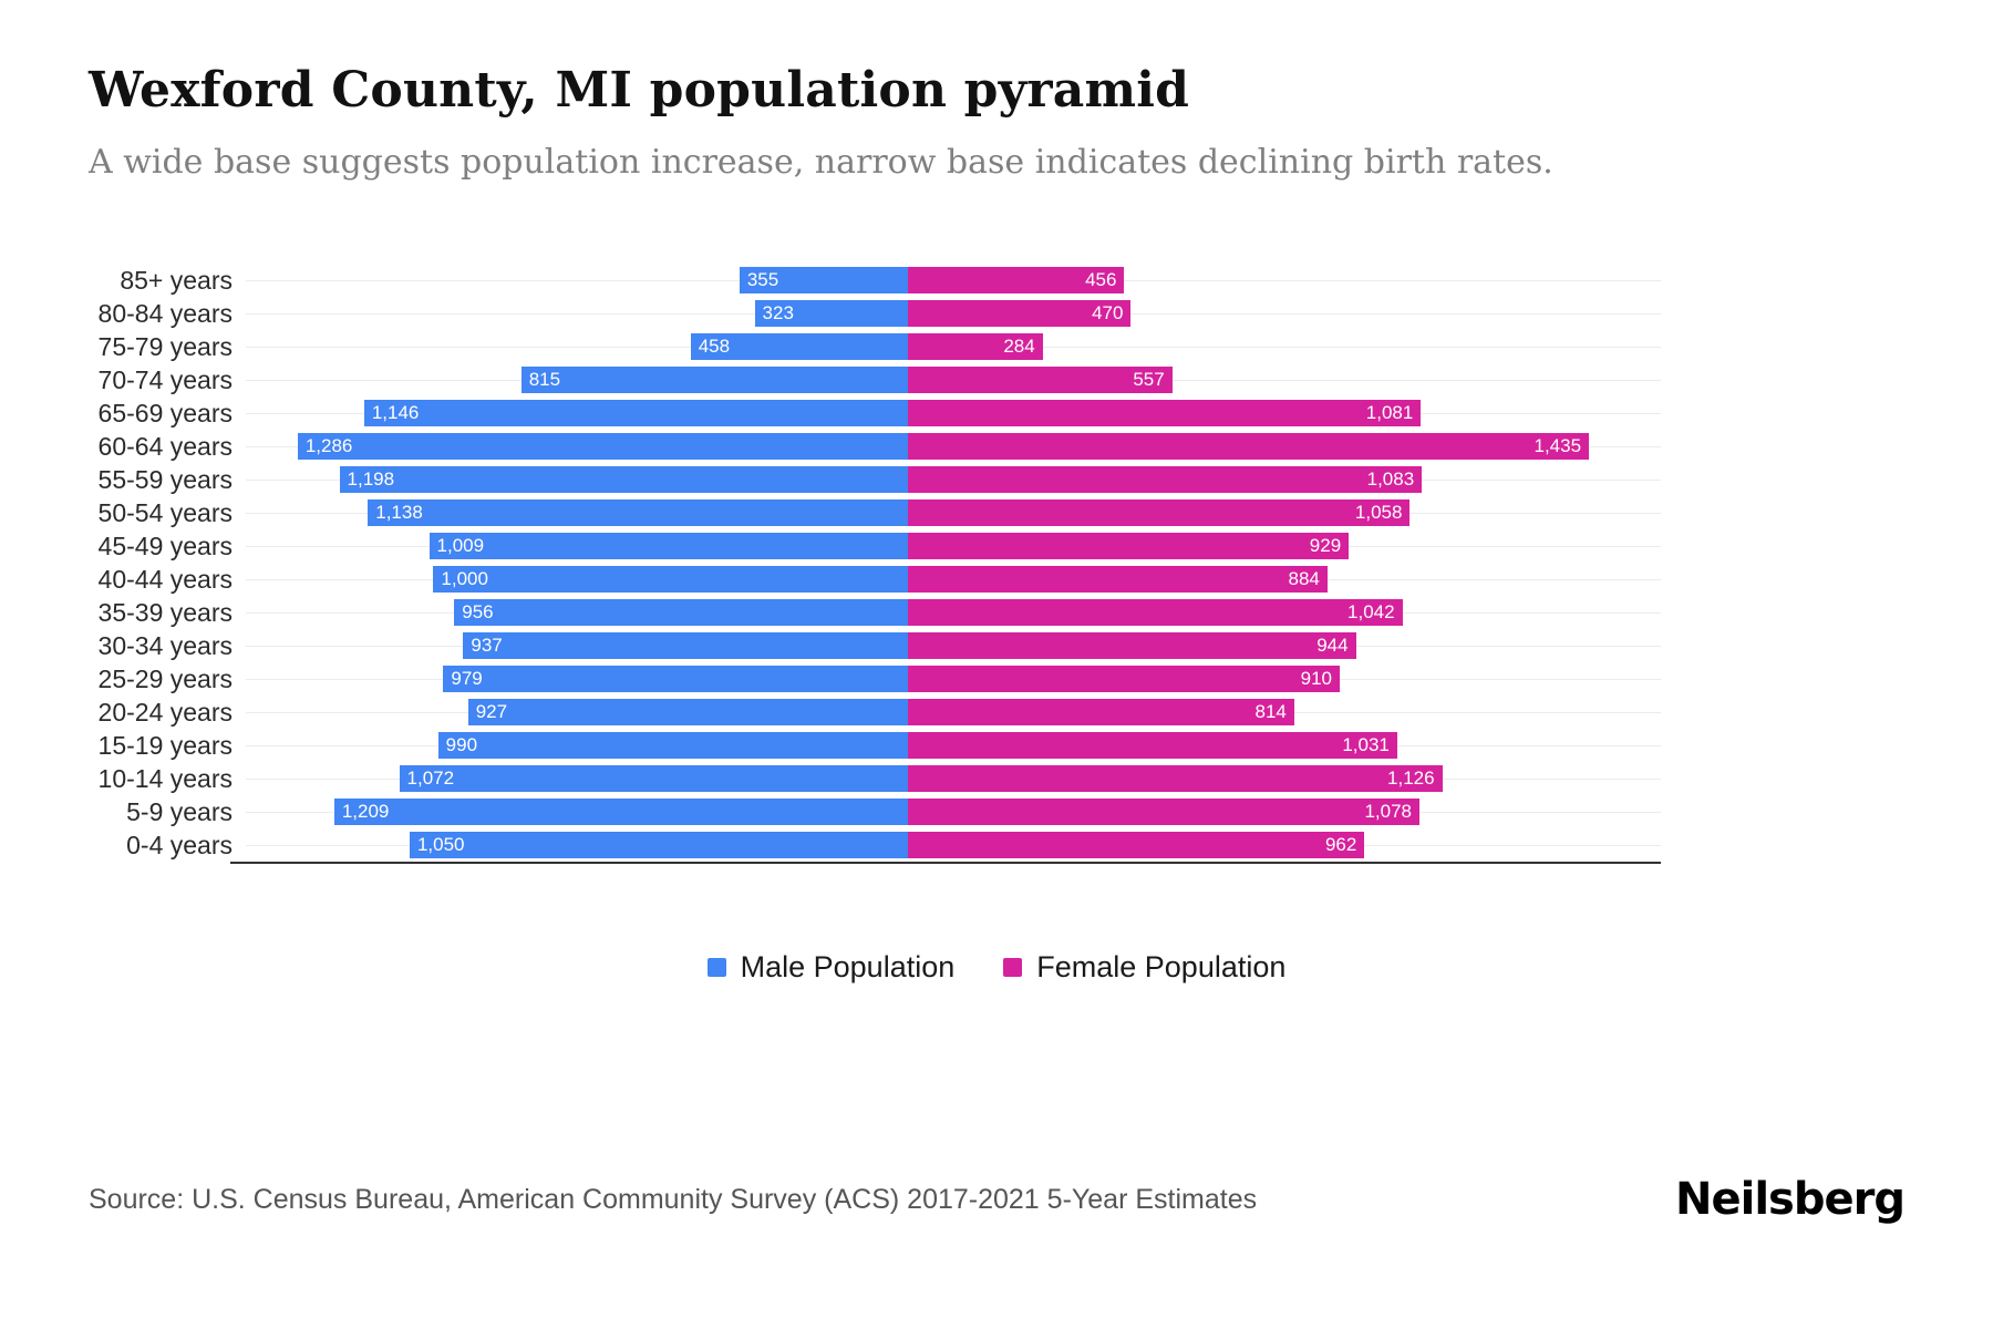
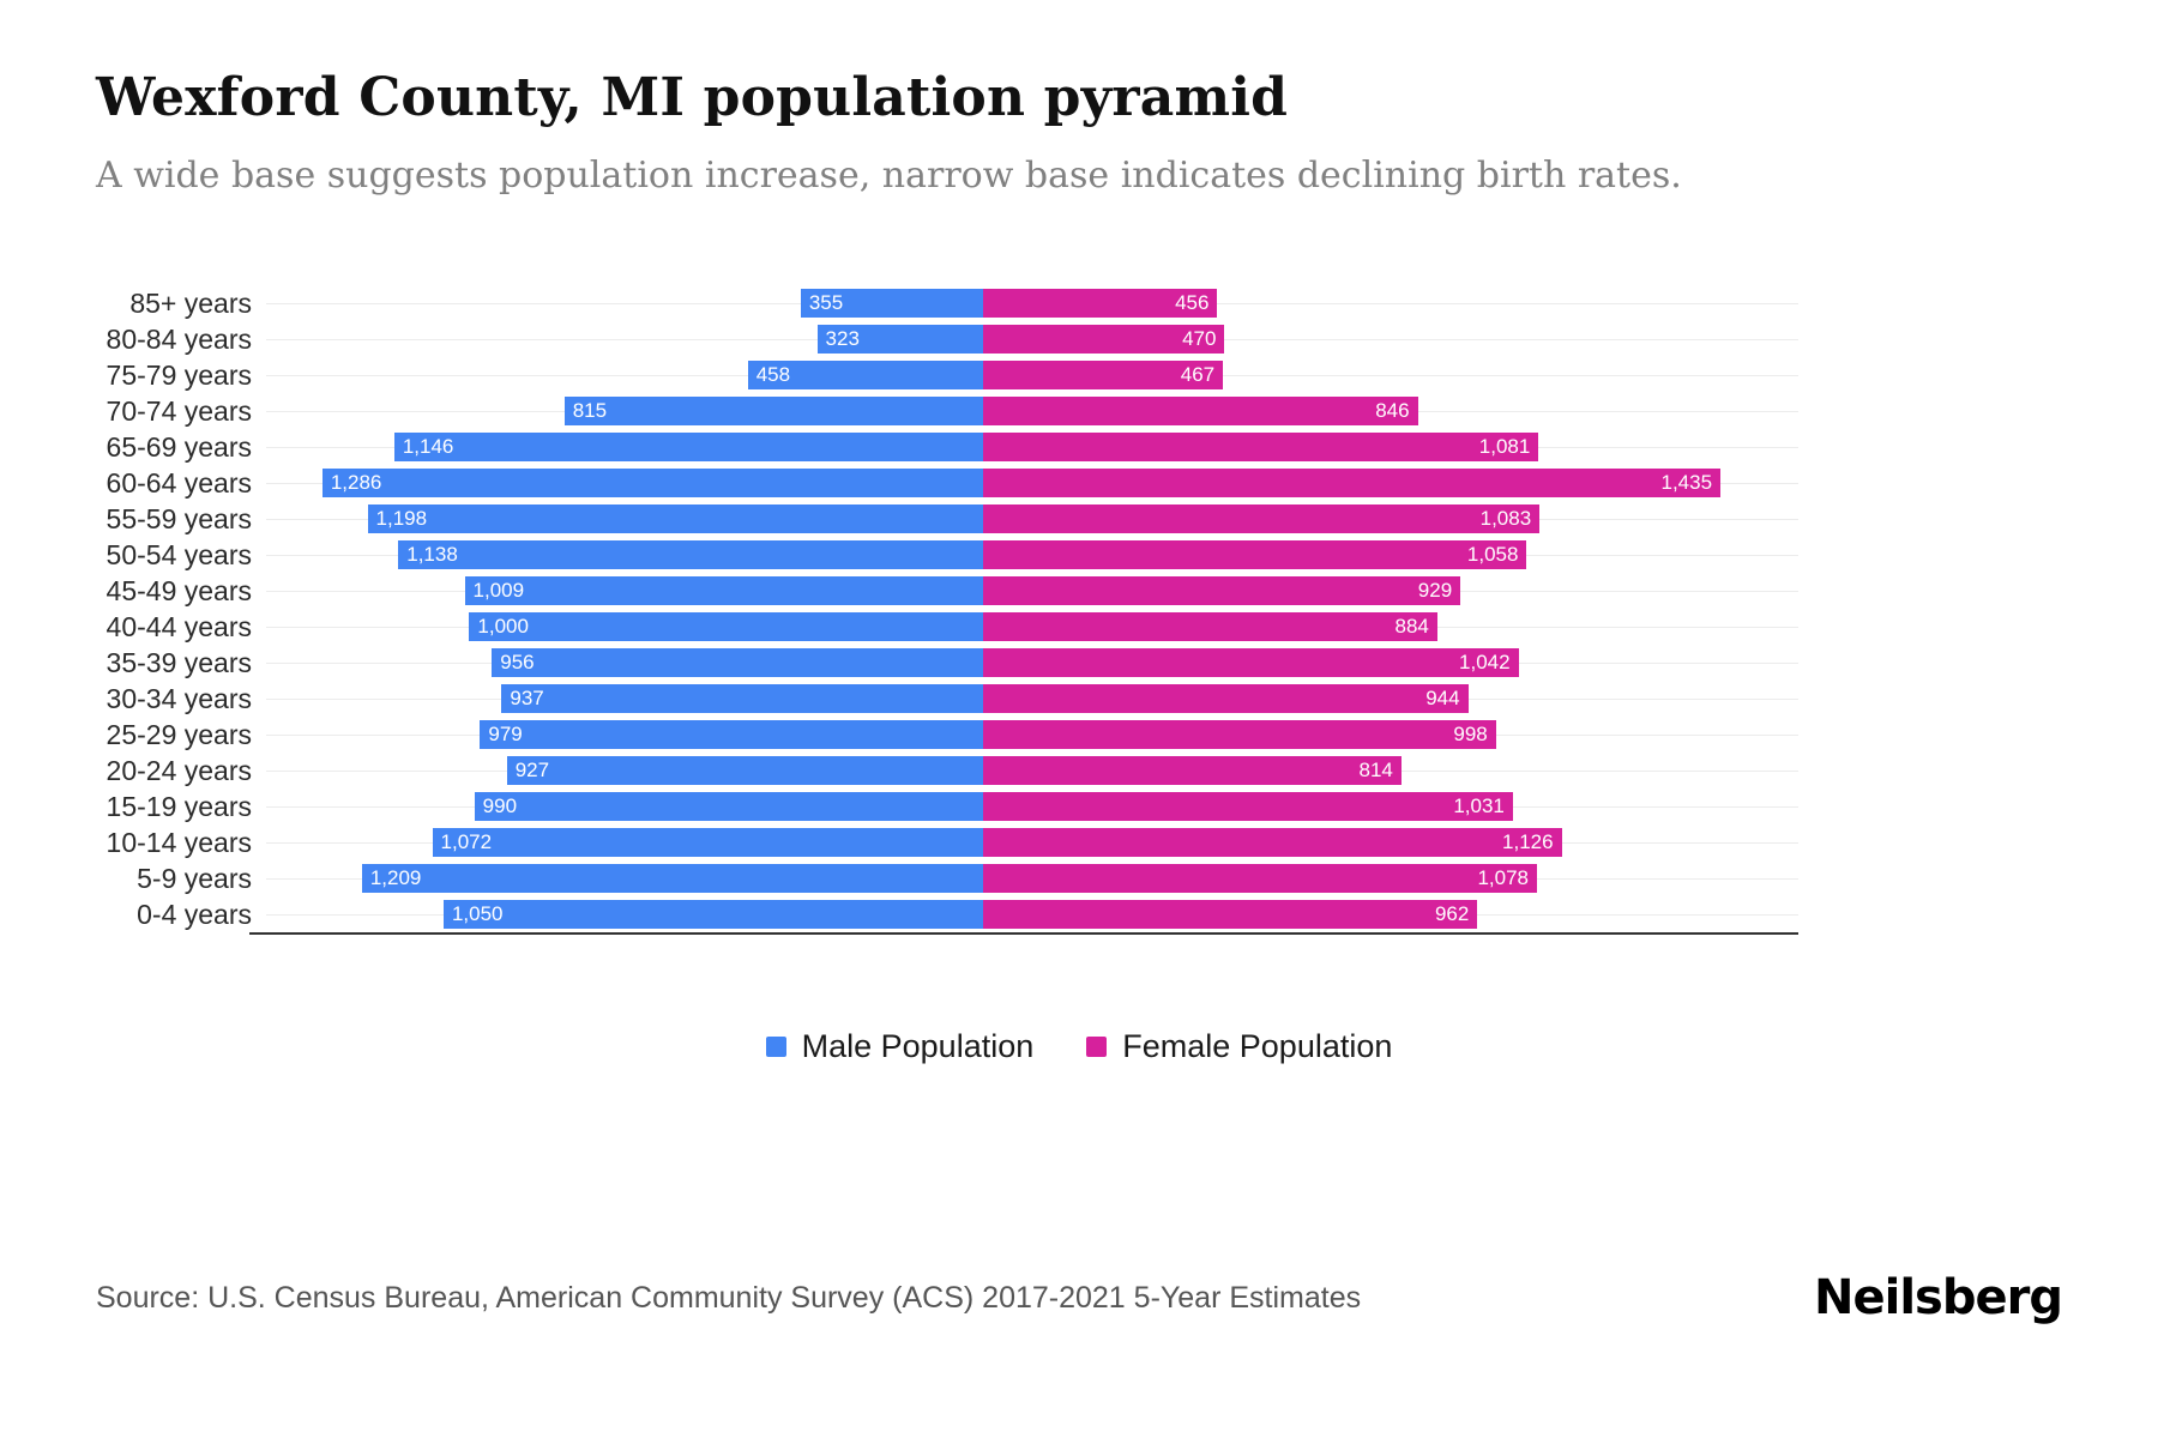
Female Population/75-79 years: 284 -> 467
Female Population/70-74 years: 557 -> 846
Female Population/25-29 years: 910 -> 998
